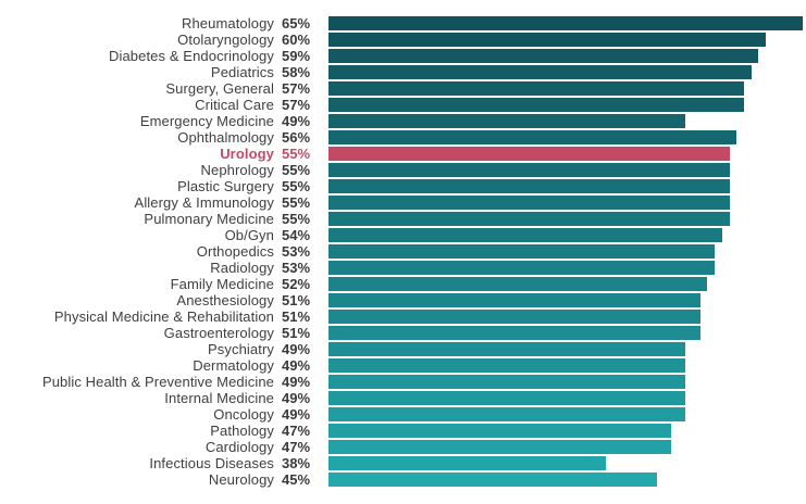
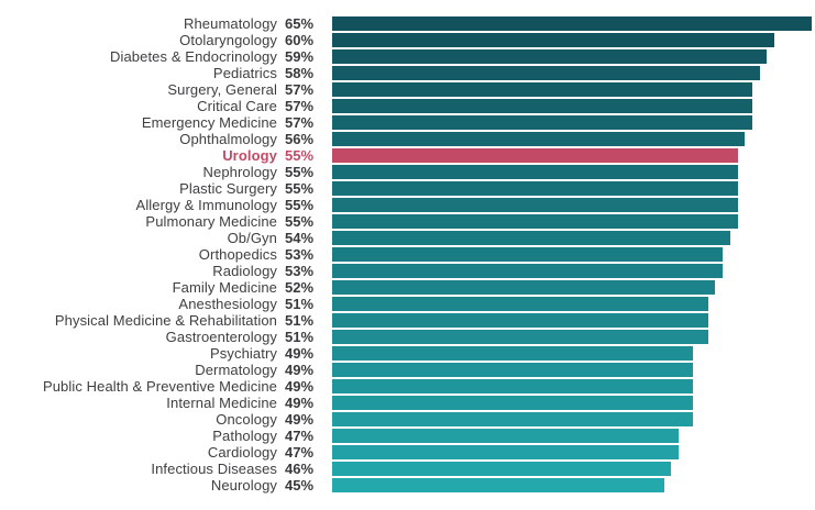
Emergency Medicine: 49% -> 57%
Infectious Diseases: 38% -> 46%
